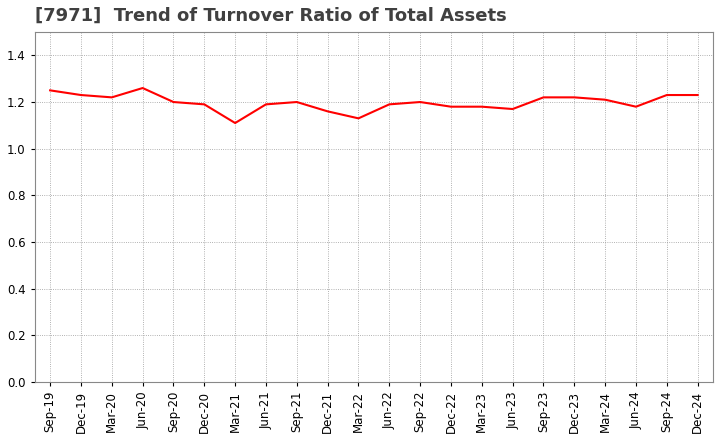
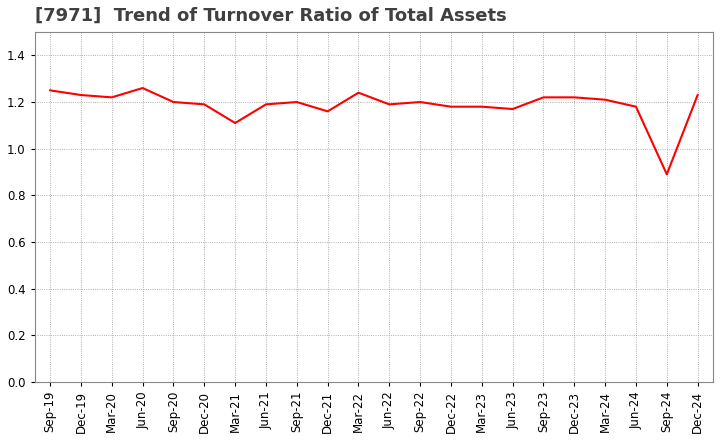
Mar-22: 1.13 -> 1.24
Sep-24: 1.23 -> 0.89
